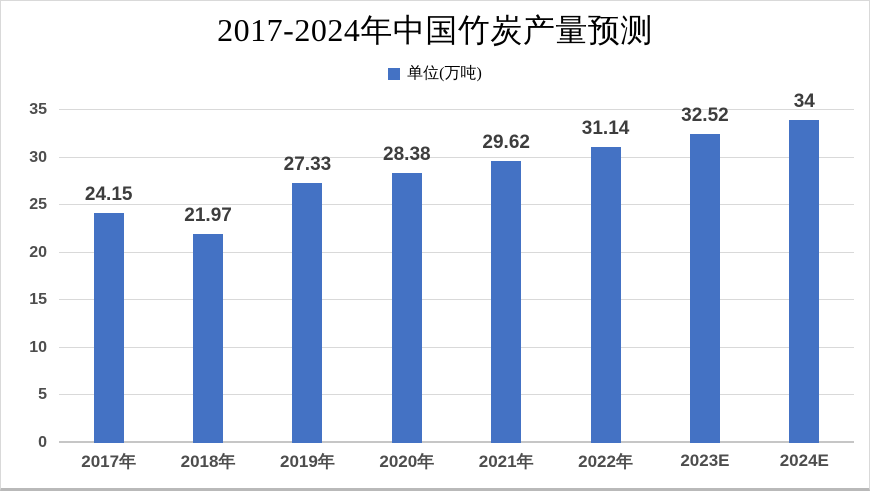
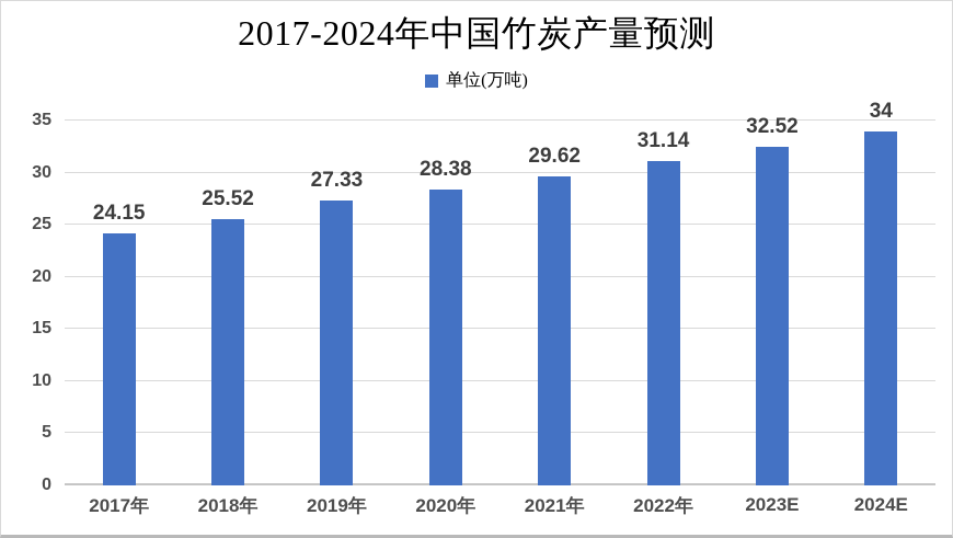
2018年: 21.97 -> 25.52
